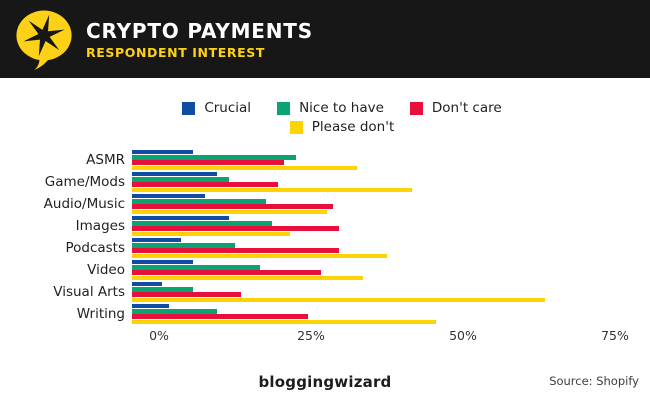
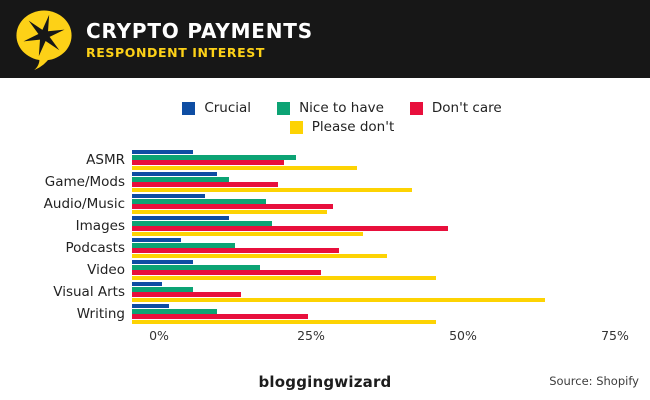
Don't care/Images: 34% -> 52%
Please don't/Images: 26% -> 38%
Please don't/Video: 38% -> 50%
